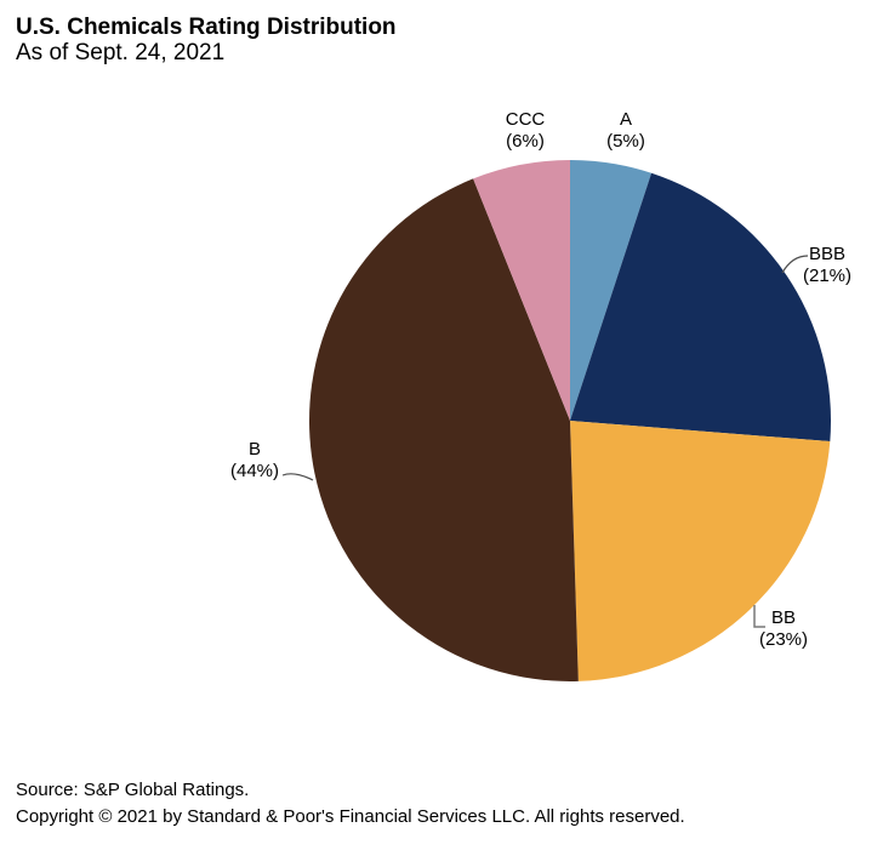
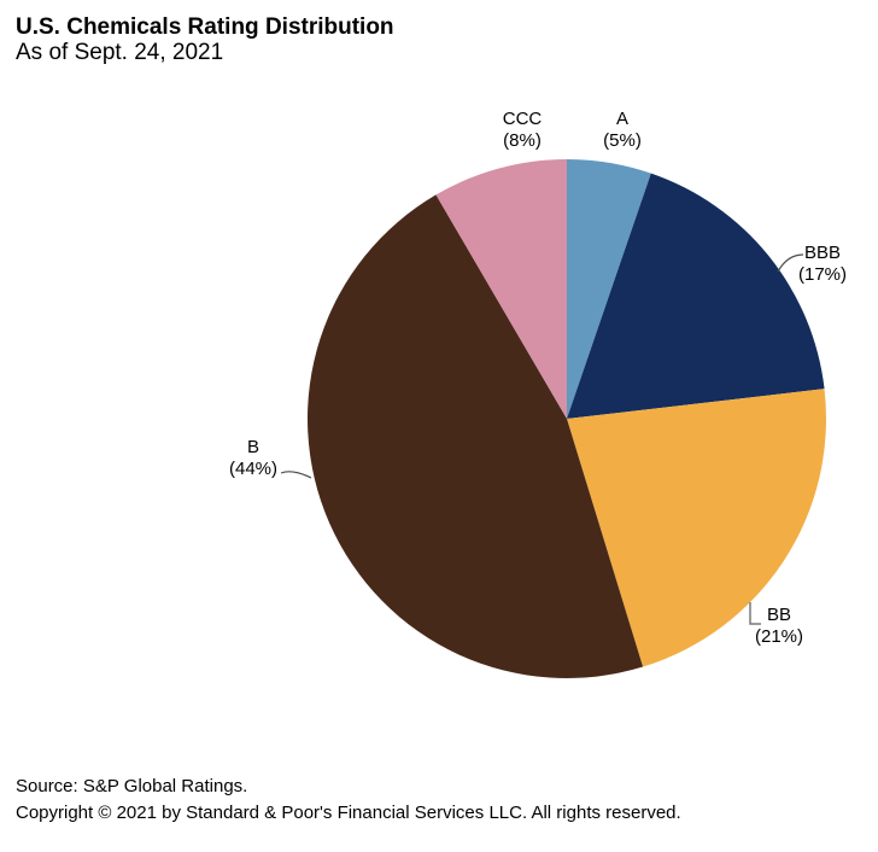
BBB: 21% -> 17%
BB: 23% -> 21%
CCC: 6% -> 8%
